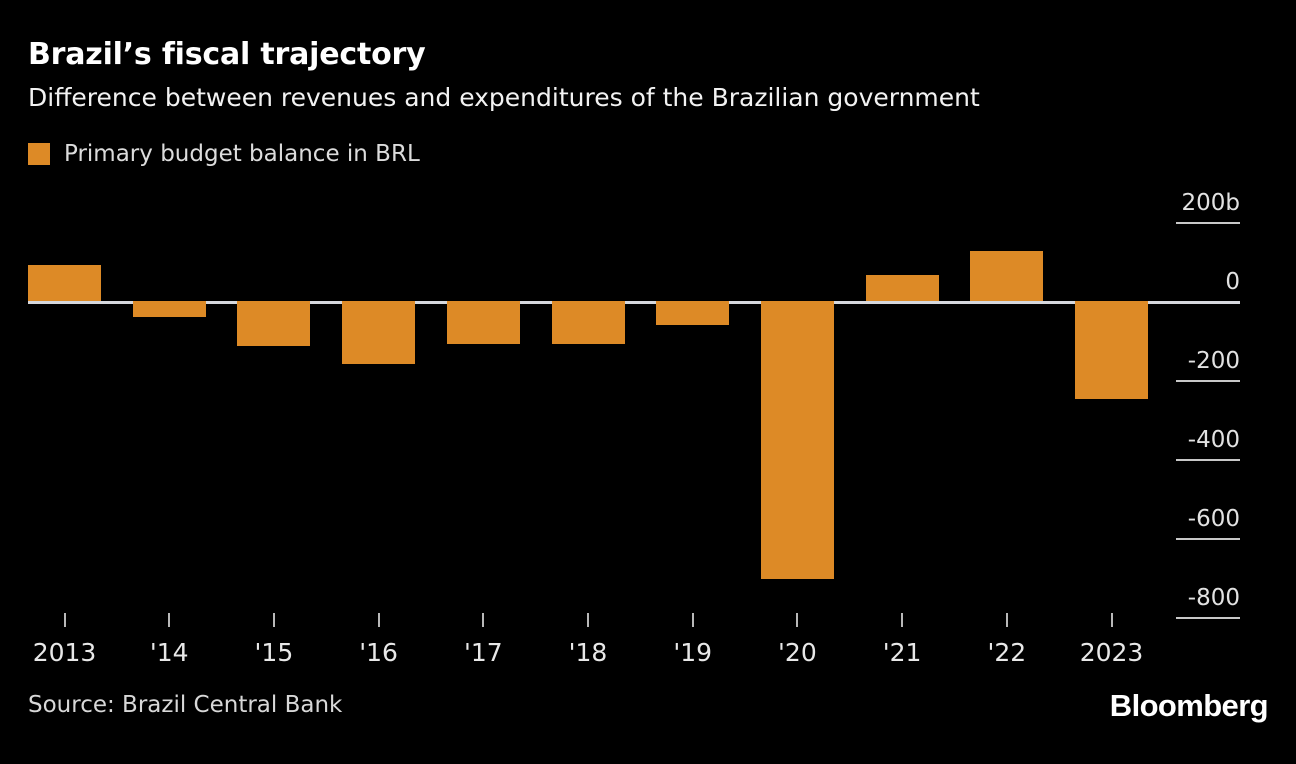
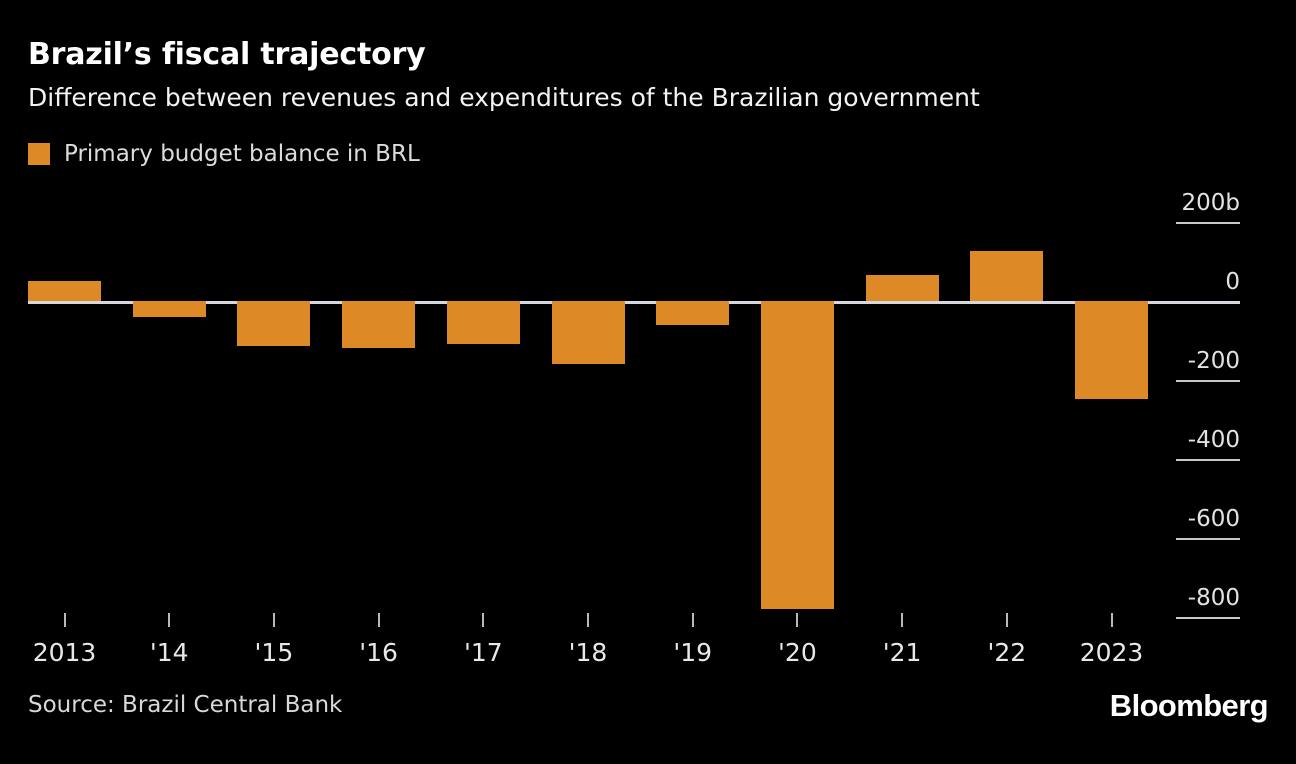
2013: 90b -> 50b
'16: -160b -> -120b
'18: -110b -> -160b
'20: -700b -> -780b
